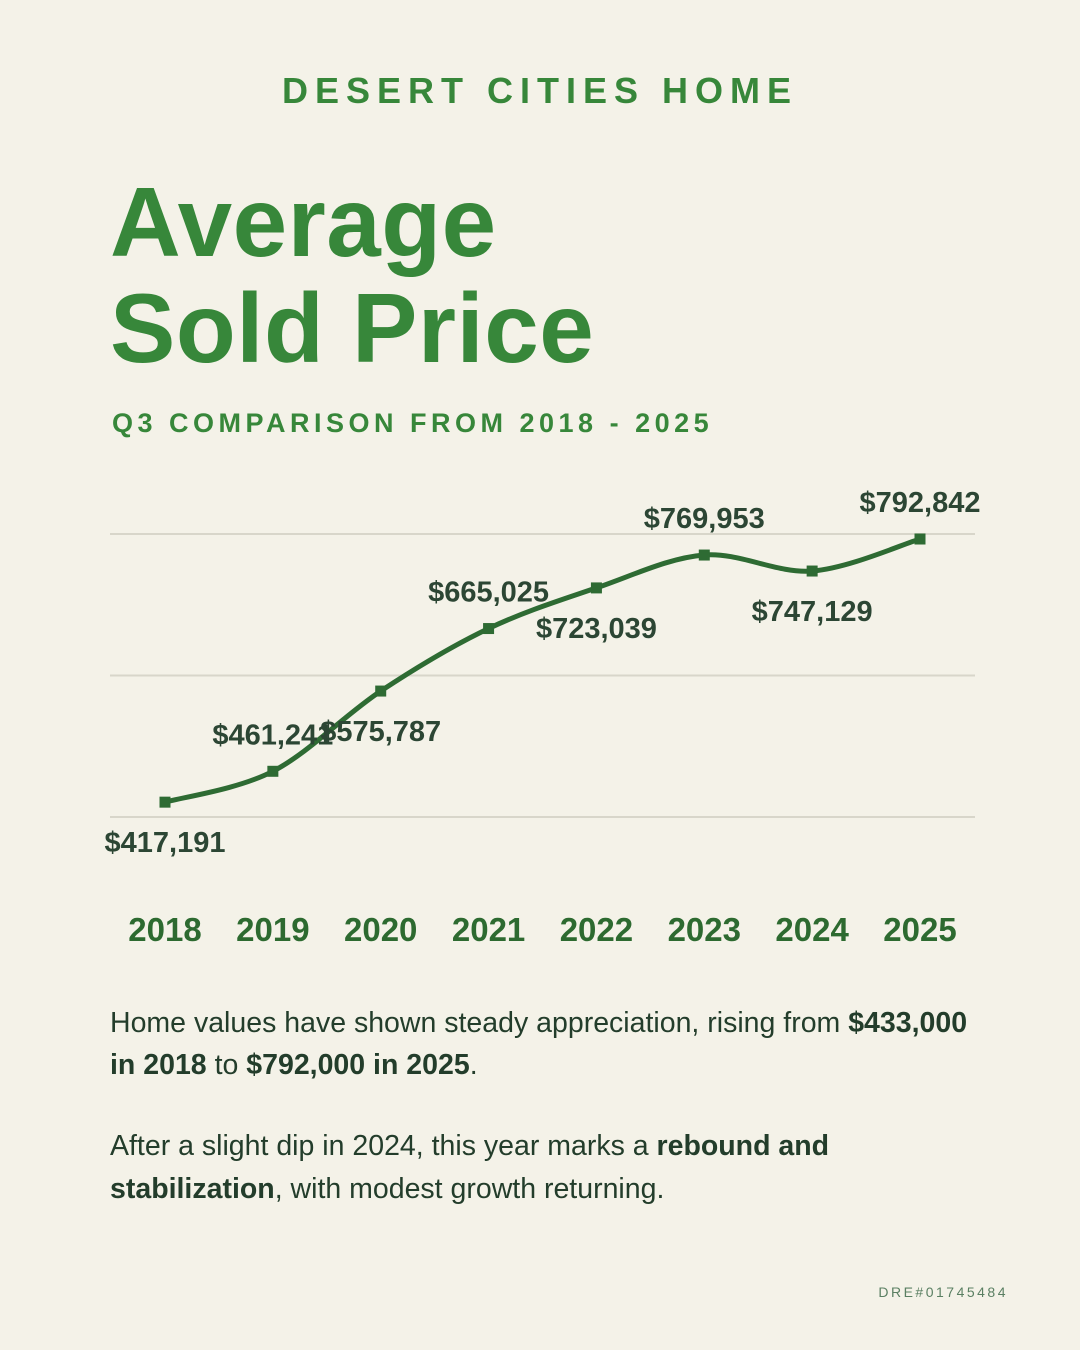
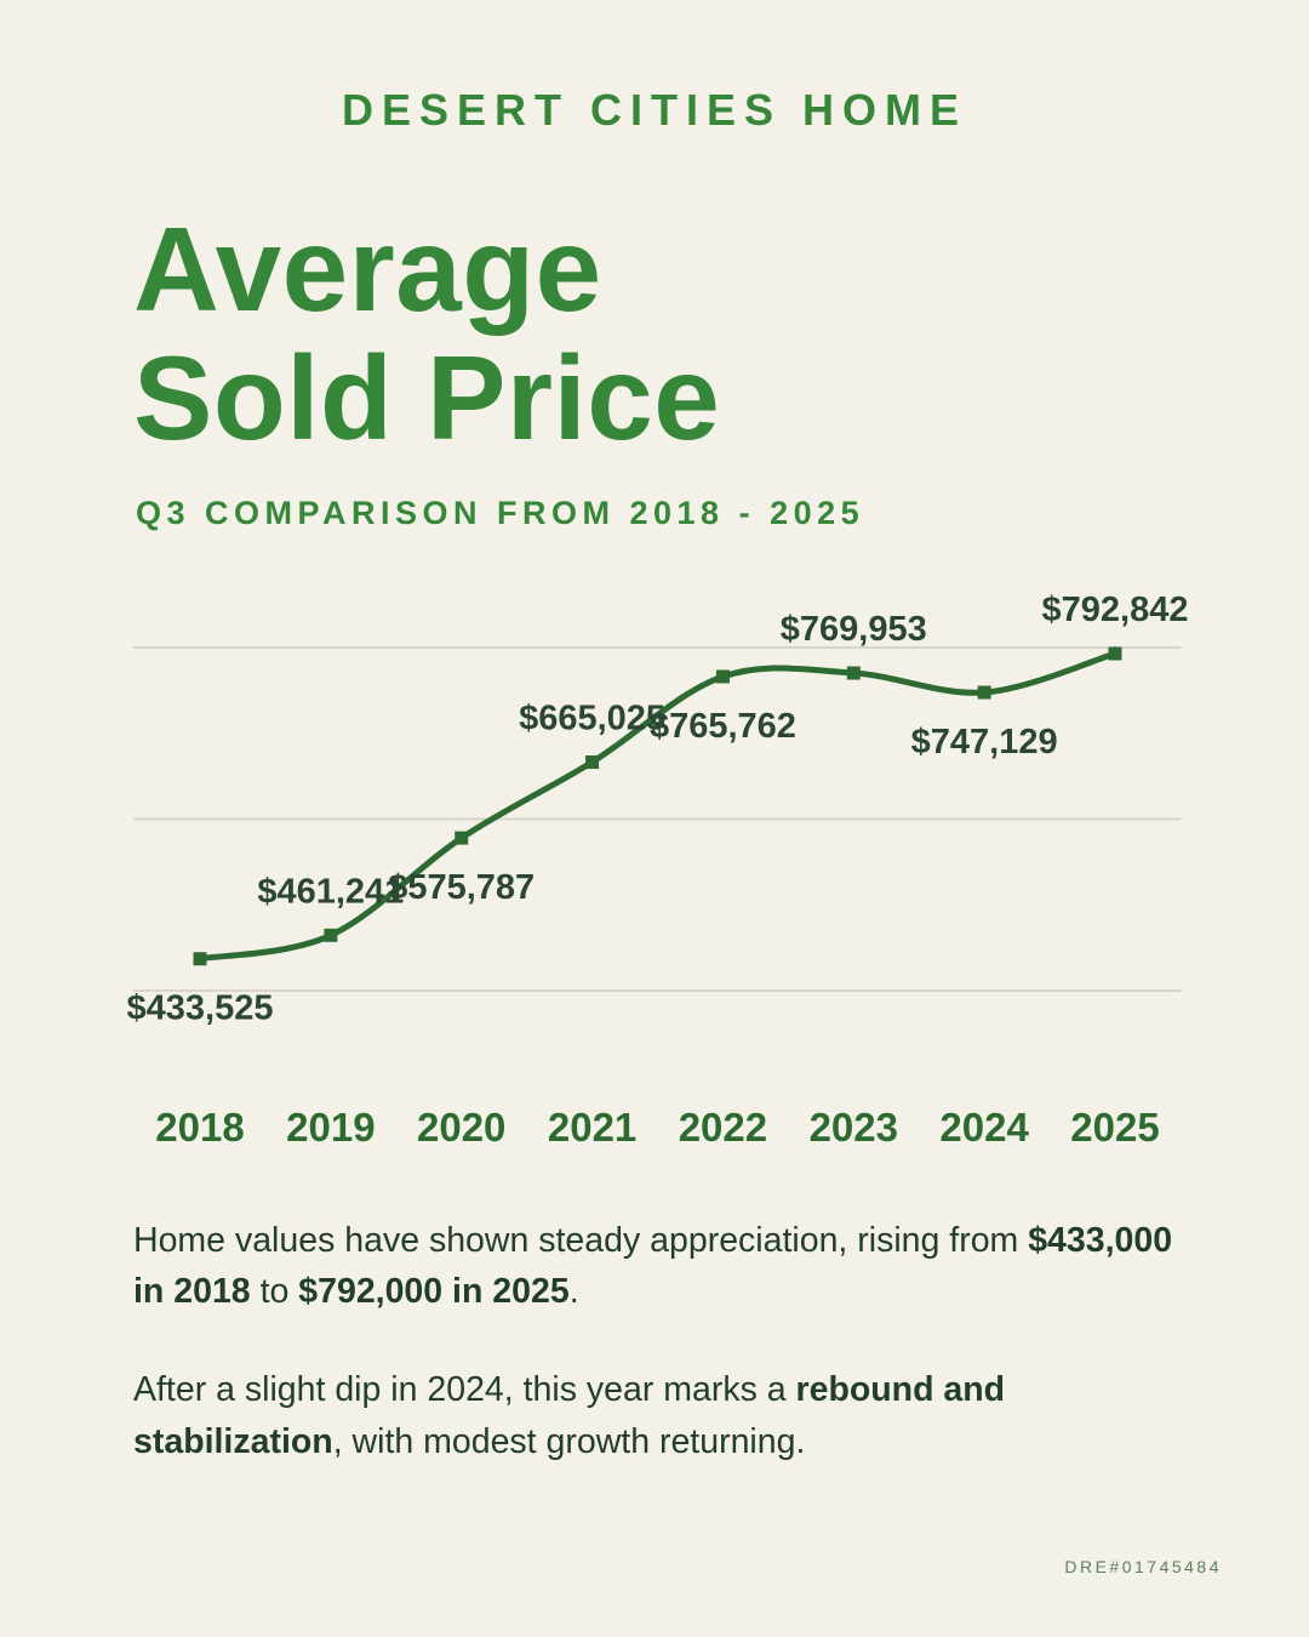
2018: $417,191 -> $433,525
2022: $723,039 -> $765,762
